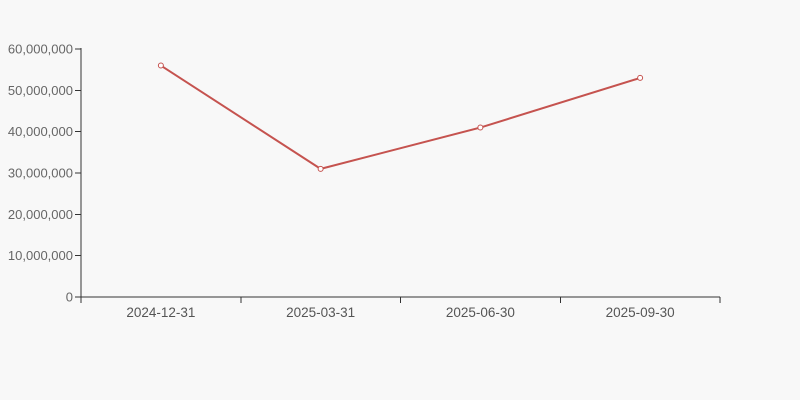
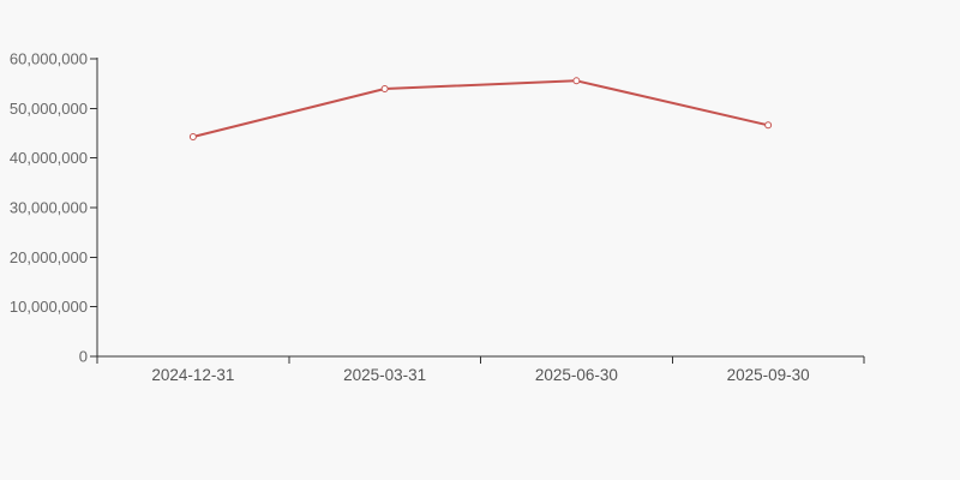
2024-12-31: 56000000 -> 44000000
2025-03-31: 31000000 -> 54000000
2025-06-30: 41000000 -> 56000000
2025-09-30: 53000000 -> 47000000
